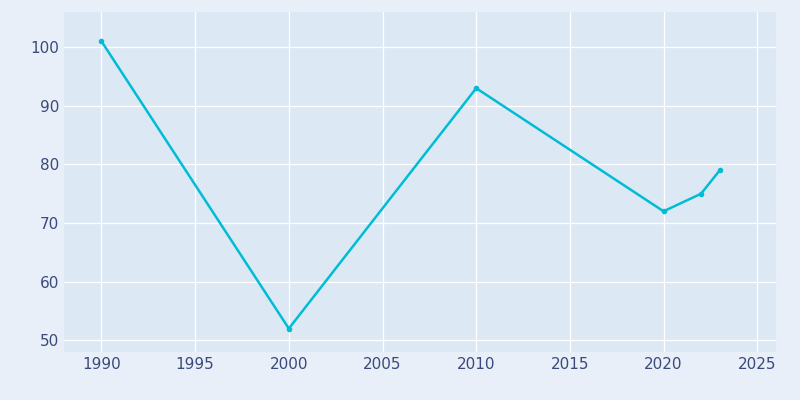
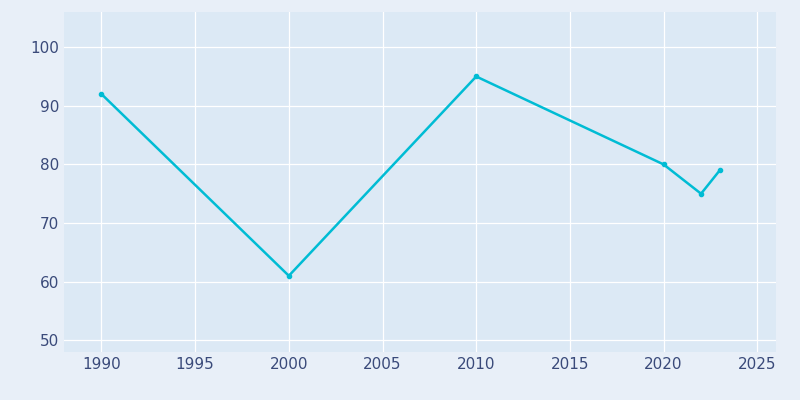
1990: 101 -> 92
2000: 52 -> 61
2010: 93 -> 95
2020: 72 -> 80
